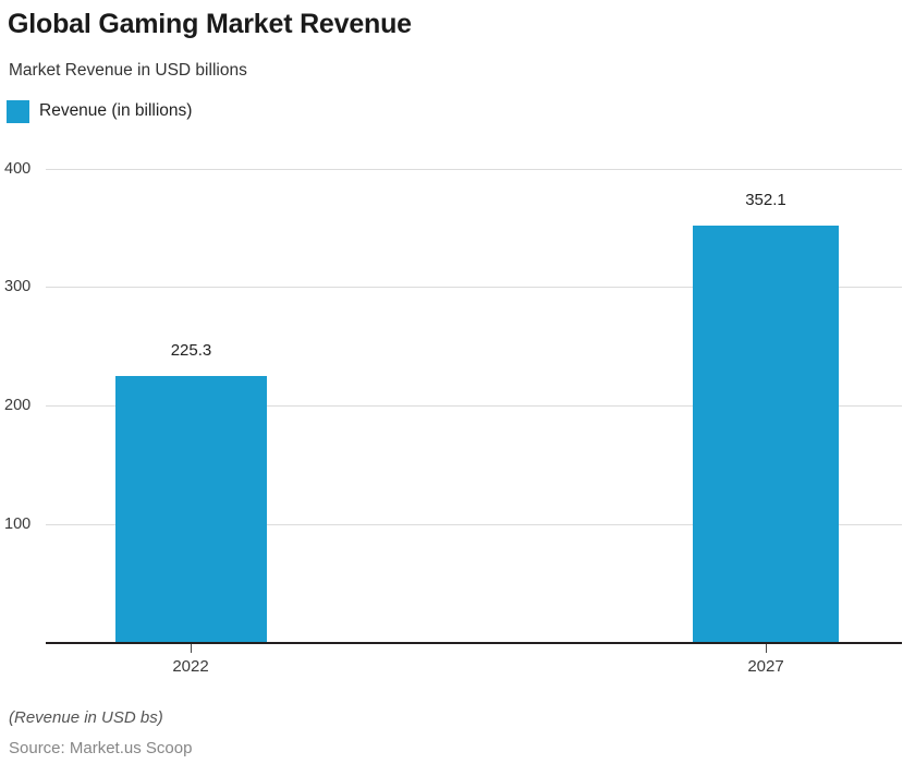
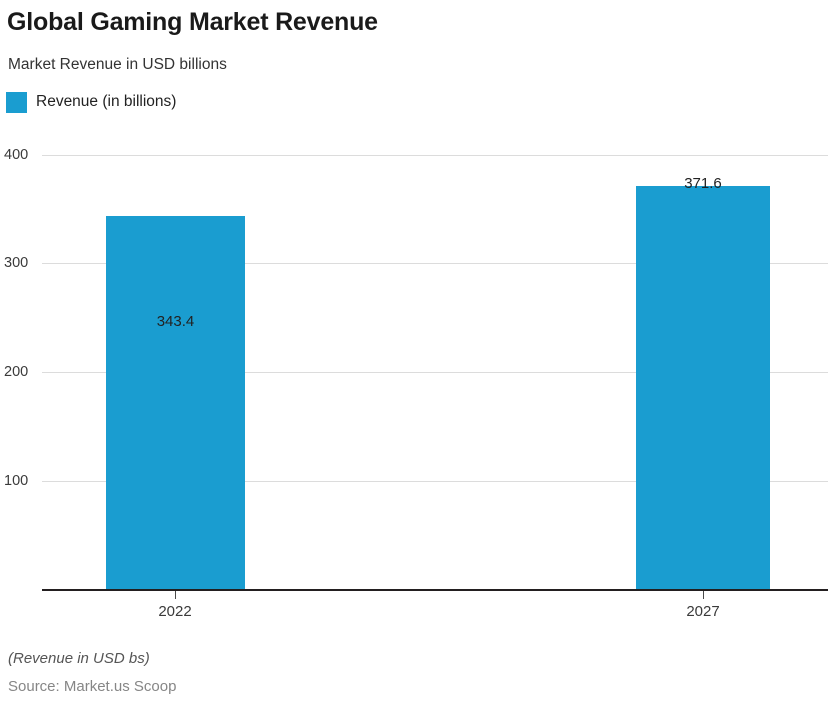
2022: 225.3 -> 343.4
2027: 352.1 -> 371.6
